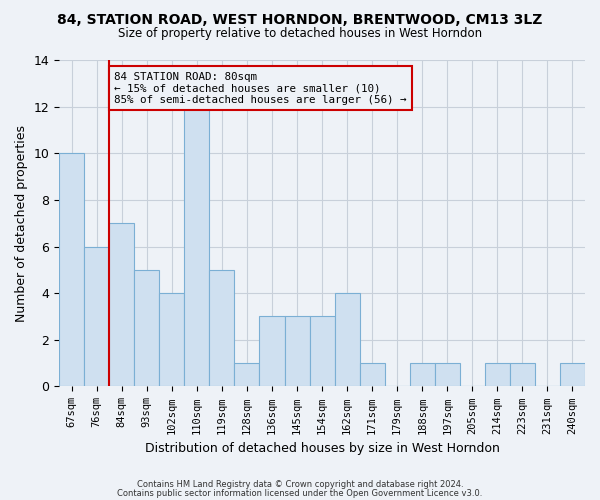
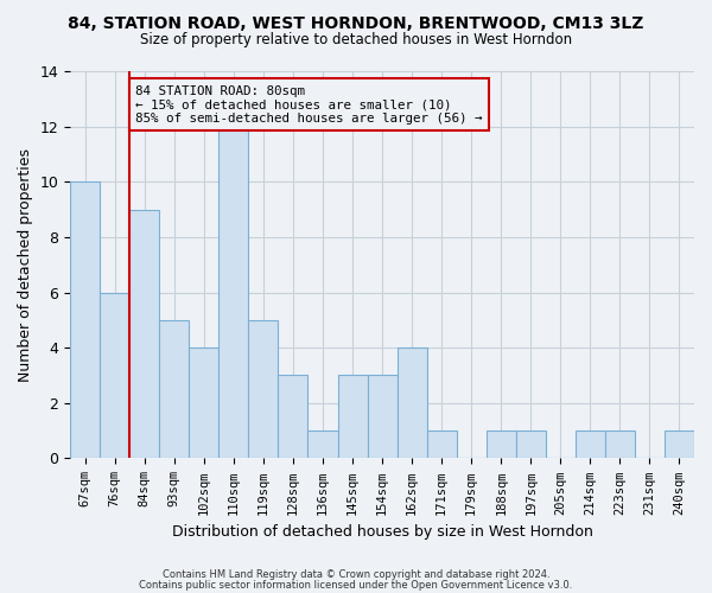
84sqm: 7 -> 9
128sqm: 1 -> 3
136sqm: 3 -> 1
